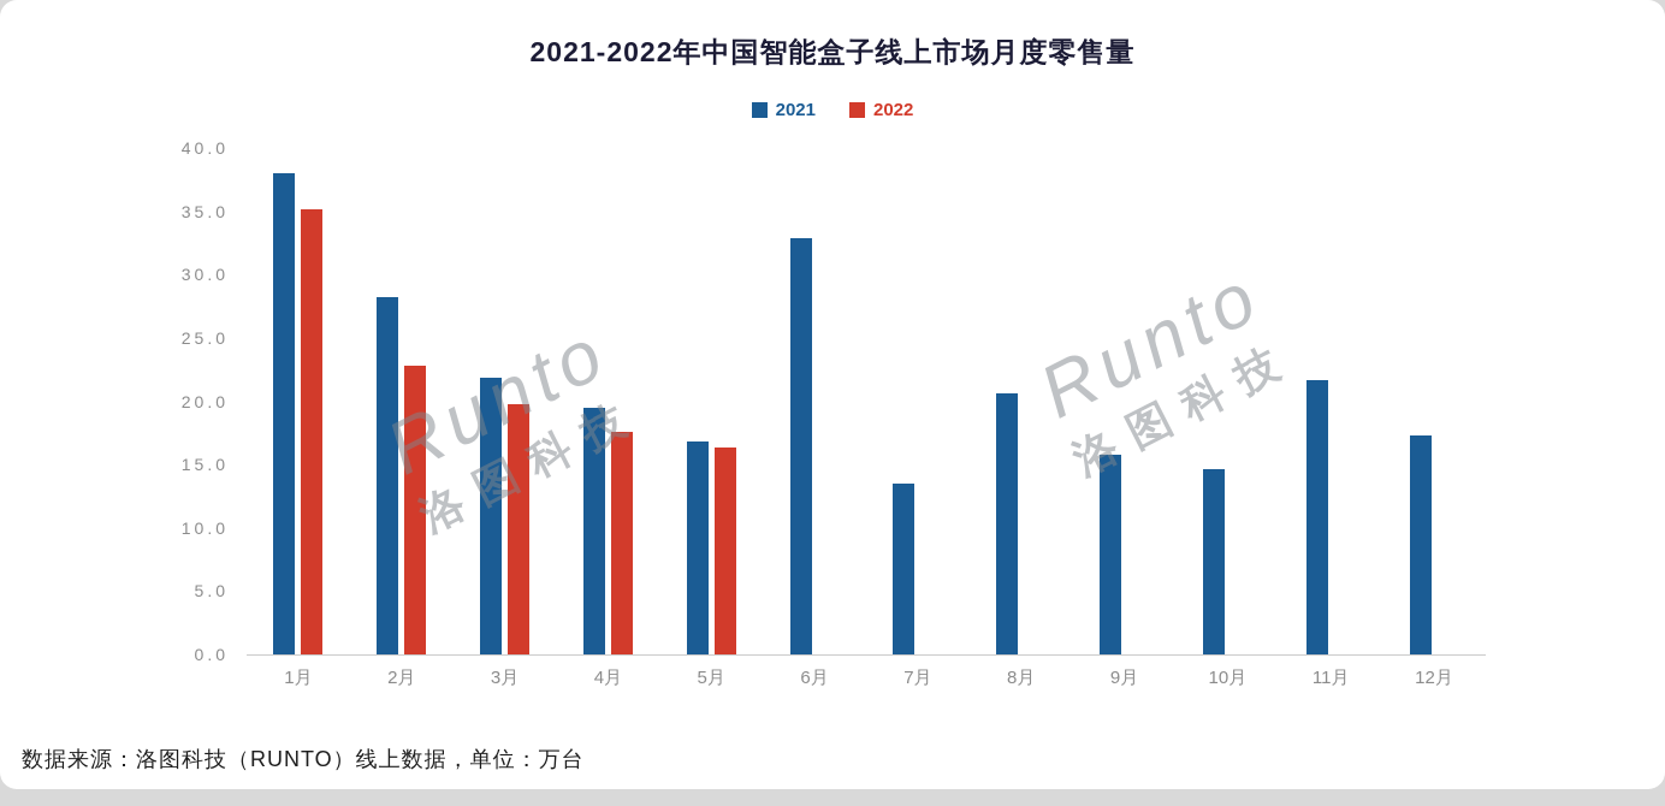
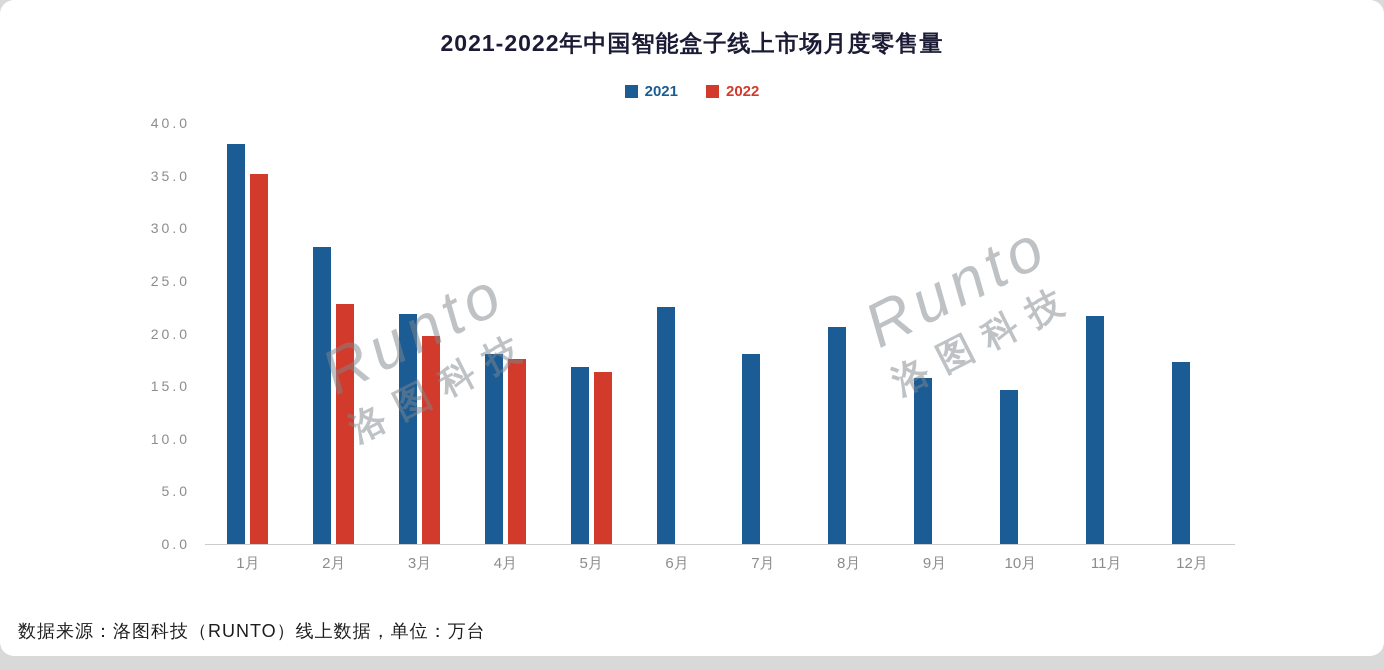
2021/4月: 19.5 -> 18.1
2021/6月: 32.9 -> 22.5
2021/7月: 13.5 -> 18.1
